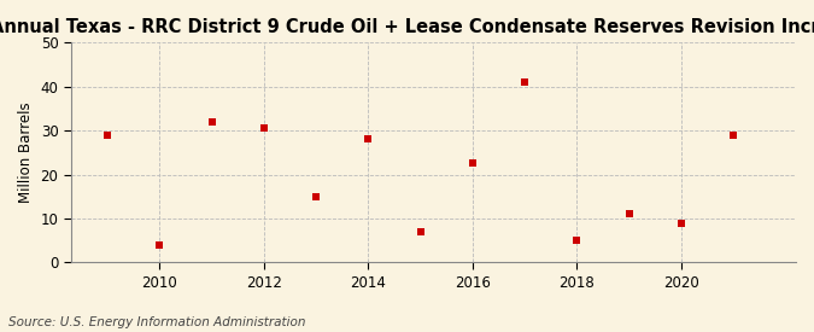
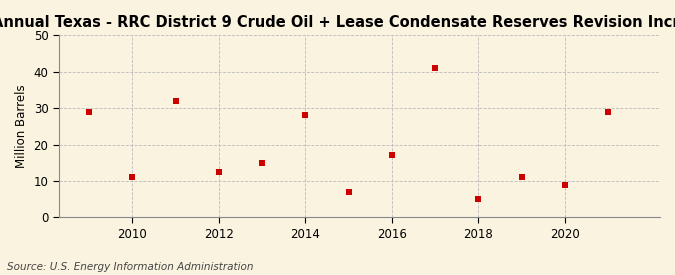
2010: 4.0 -> 11.0
2012: 30.5 -> 12.5
2016: 22.5 -> 17.0
